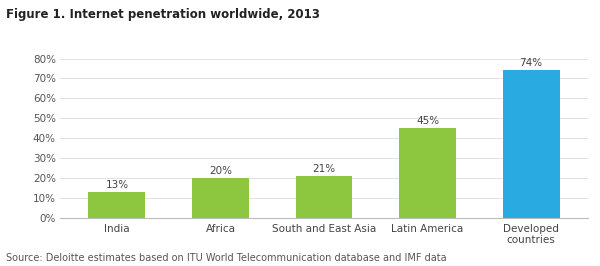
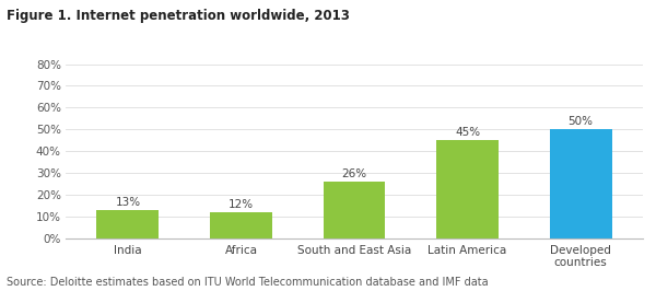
Africa: 20% -> 12%
South and East Asia: 21% -> 26%
Developed countries: 74% -> 50%
